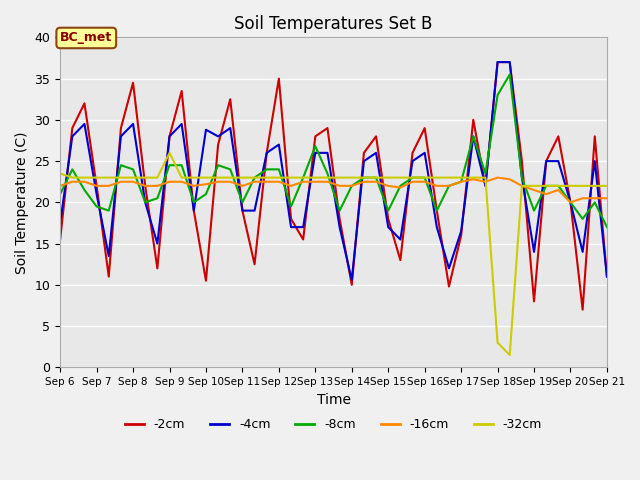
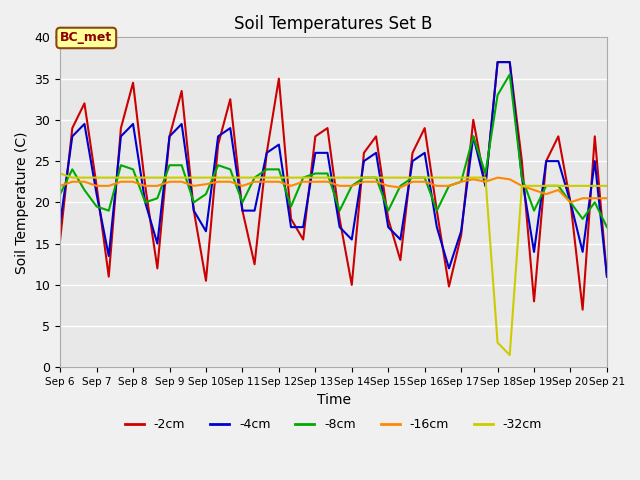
-32cm/Sep 9: 26.0 -> 23.0
-4cm/Sep 10: 28.8 -> 16.5
-8cm/Sep 13: 26.8 -> 23.5
-4cm/Sep 14: 10.6 -> 15.5
